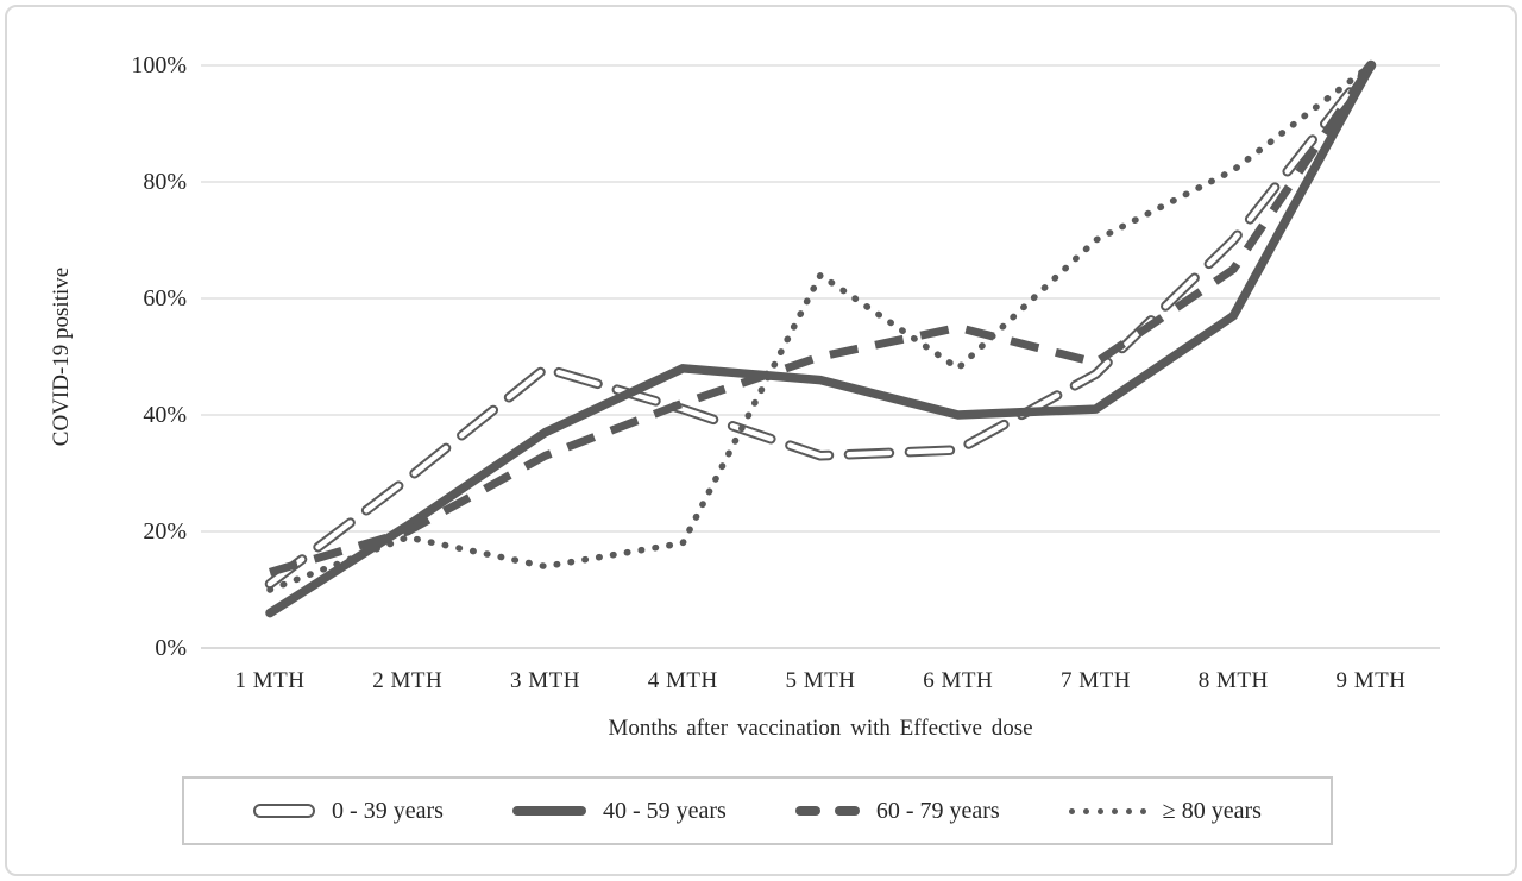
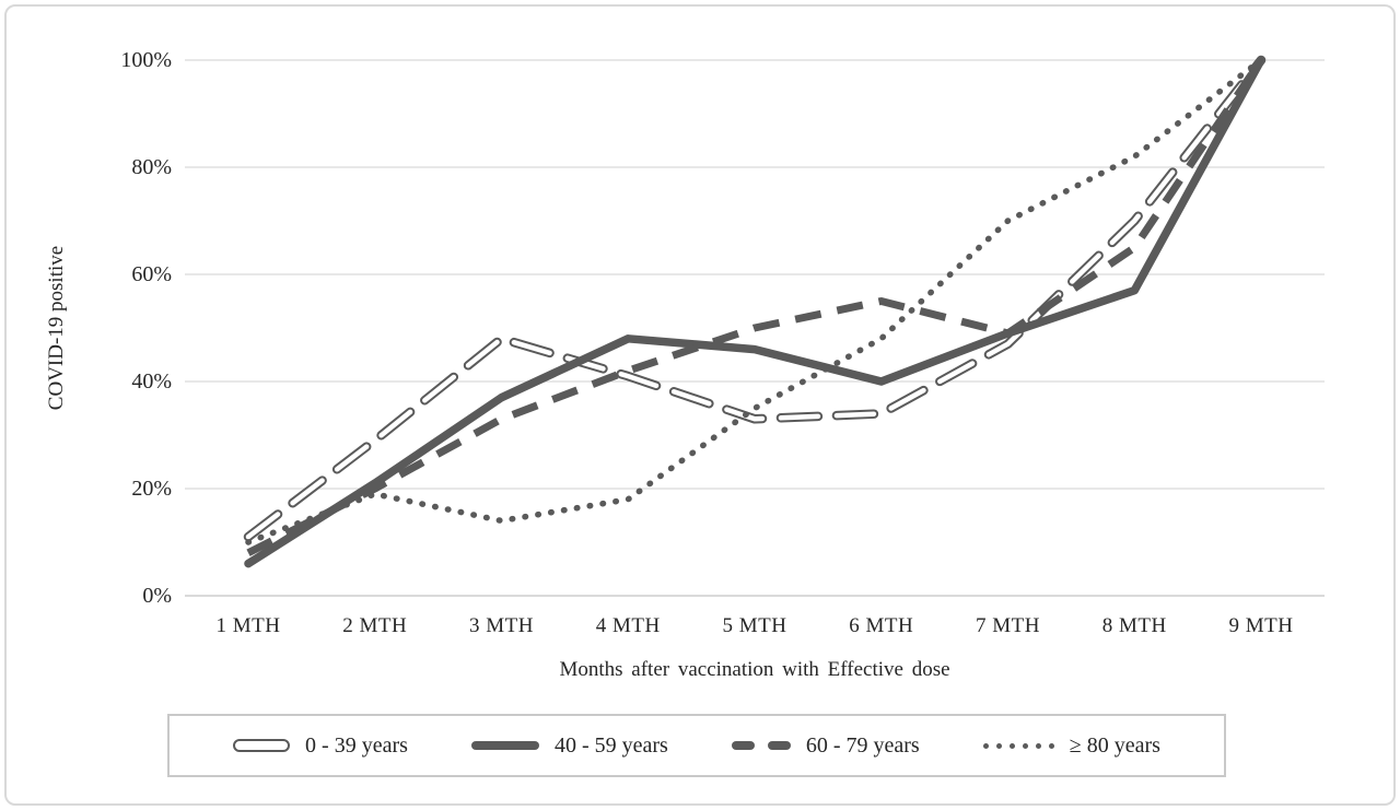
60 - 79 years/1 MTH: 13% -> 8%
≥ 80 years/5 MTH: 64% -> 35%
40 - 59 years/7 MTH: 41% -> 49%
